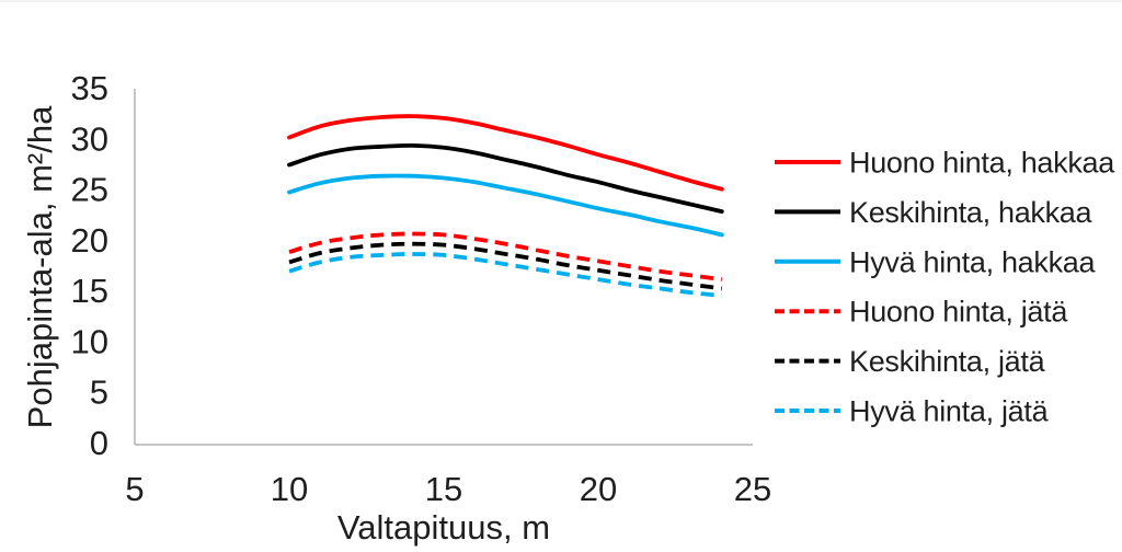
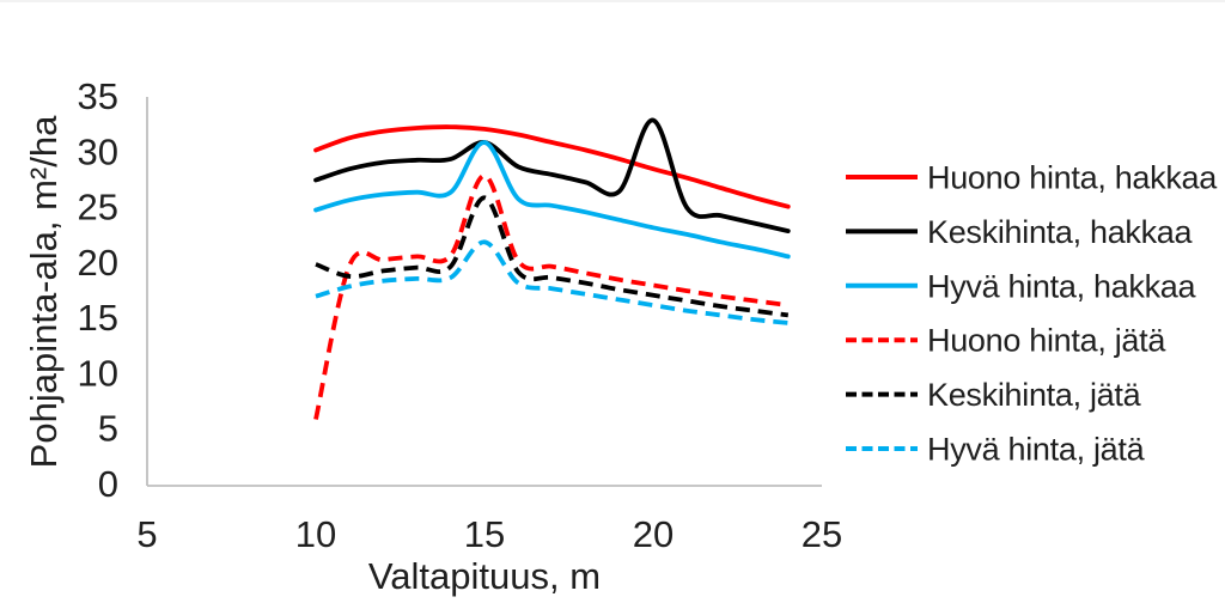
Huono hinta, jätä/10: 19 -> 6
Keskihinta, jätä/10: 18 -> 20
Keskihinta, hakkaa/15: 29 -> 31
Hyvä hinta, hakkaa/15: 26 -> 31
Huono hinta, jätä/15: 21 -> 28
Keskihinta, jätä/15: 20 -> 26
Hyvä hinta, jätä/15: 19 -> 22
Keskihinta, hakkaa/20: 26 -> 33
